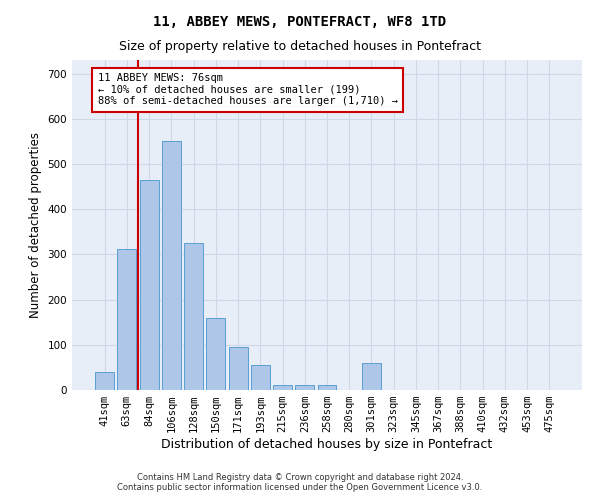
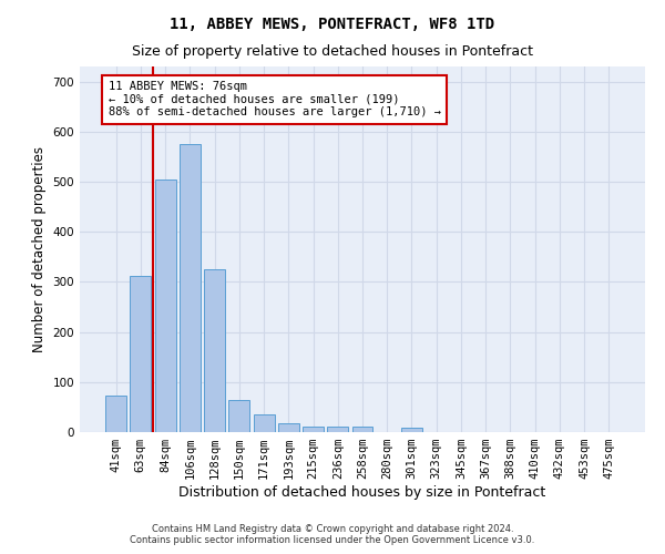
41sqm: 40 -> 72
84sqm: 465 -> 505
106sqm: 550 -> 575
150sqm: 160 -> 65
171sqm: 95 -> 35
193sqm: 55 -> 18
301sqm: 60 -> 8
